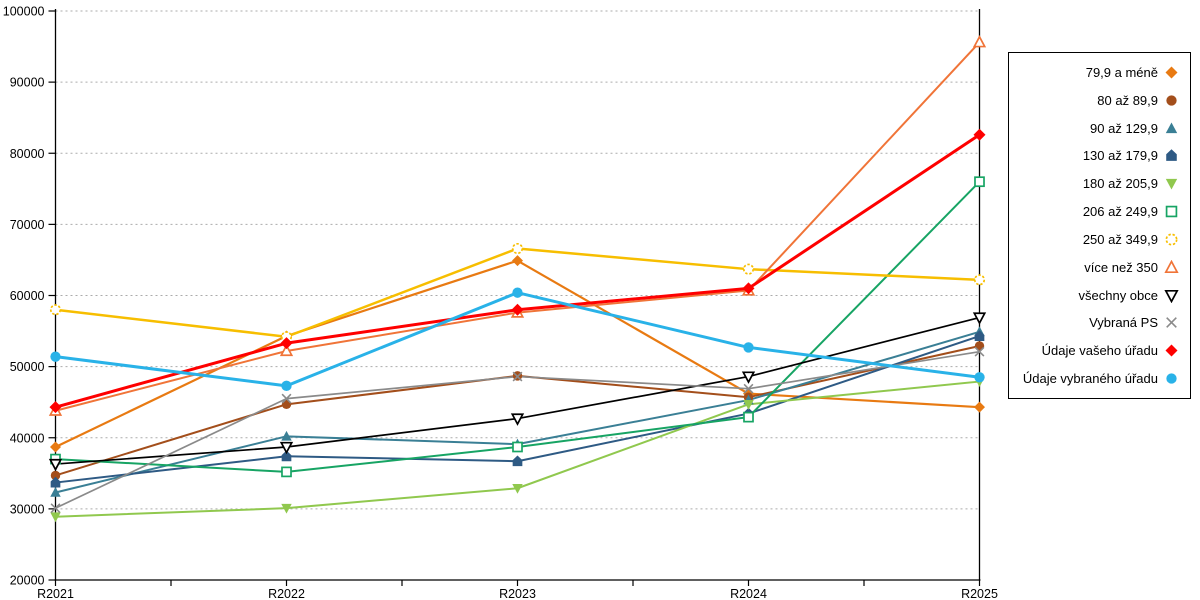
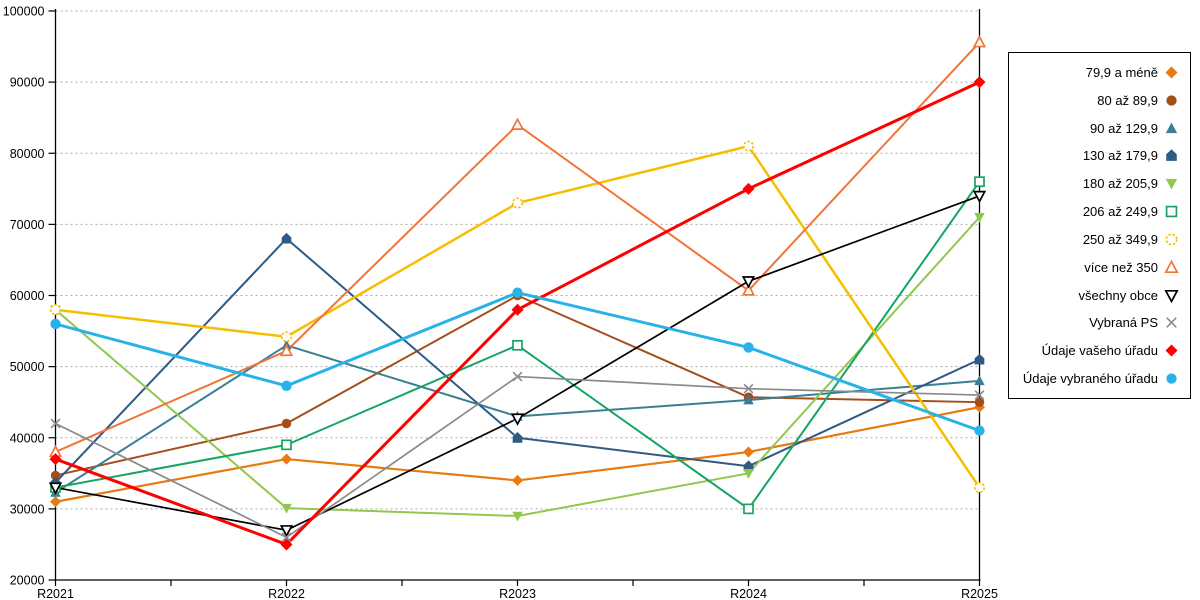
79,9 a méně/R2021: 39000 -> 31000
180 až 205,9/R2021: 29000 -> 58000
206 až 249,9/R2021: 37000 -> 33000
více než 350/R2021: 44000 -> 38000
všechny obce/R2021: 36000 -> 33000
Vybraná PS/R2021: 30000 -> 42000
Údaje vašeho úřadu/R2021: 44000 -> 37000
Údaje vybraného úřadu/R2021: 51000 -> 56000
79,9 a méně/R2022: 54000 -> 37000
80 až 89,9/R2022: 45000 -> 42000
90 až 129,9/R2022: 40000 -> 53000
130 až 179,9/R2022: 37000 -> 68000
206 až 249,9/R2022: 35000 -> 39000
všechny obce/R2022: 39000 -> 27000
Vybraná PS/R2022: 46000 -> 26000
Údaje vašeho úřadu/R2022: 53000 -> 25000
79,9 a méně/R2023: 65000 -> 34000
80 až 89,9/R2023: 49000 -> 60000
90 až 129,9/R2023: 39000 -> 43000
130 až 179,9/R2023: 37000 -> 40000
180 až 205,9/R2023: 33000 -> 29000
206 až 249,9/R2023: 39000 -> 53000
250 až 349,9/R2023: 67000 -> 73000
více než 350/R2023: 58000 -> 84000
79,9 a méně/R2024: 46000 -> 38000
130 až 179,9/R2024: 43000 -> 36000
180 až 205,9/R2024: 45000 -> 35000
206 až 249,9/R2024: 43000 -> 30000
250 až 349,9/R2024: 64000 -> 81000
všechny obce/R2024: 49000 -> 62000
Údaje vašeho úřadu/R2024: 61000 -> 75000
80 až 89,9/R2025: 53000 -> 45000
90 až 129,9/R2025: 55000 -> 48000
130 až 179,9/R2025: 54000 -> 51000
180 až 205,9/R2025: 48000 -> 71000
250 až 349,9/R2025: 62000 -> 33000
všechny obce/R2025: 57000 -> 74000
Vybraná PS/R2025: 52000 -> 46000
Údaje vašeho úřadu/R2025: 83000 -> 90000
Údaje vybraného úřadu/R2025: 48000 -> 41000
